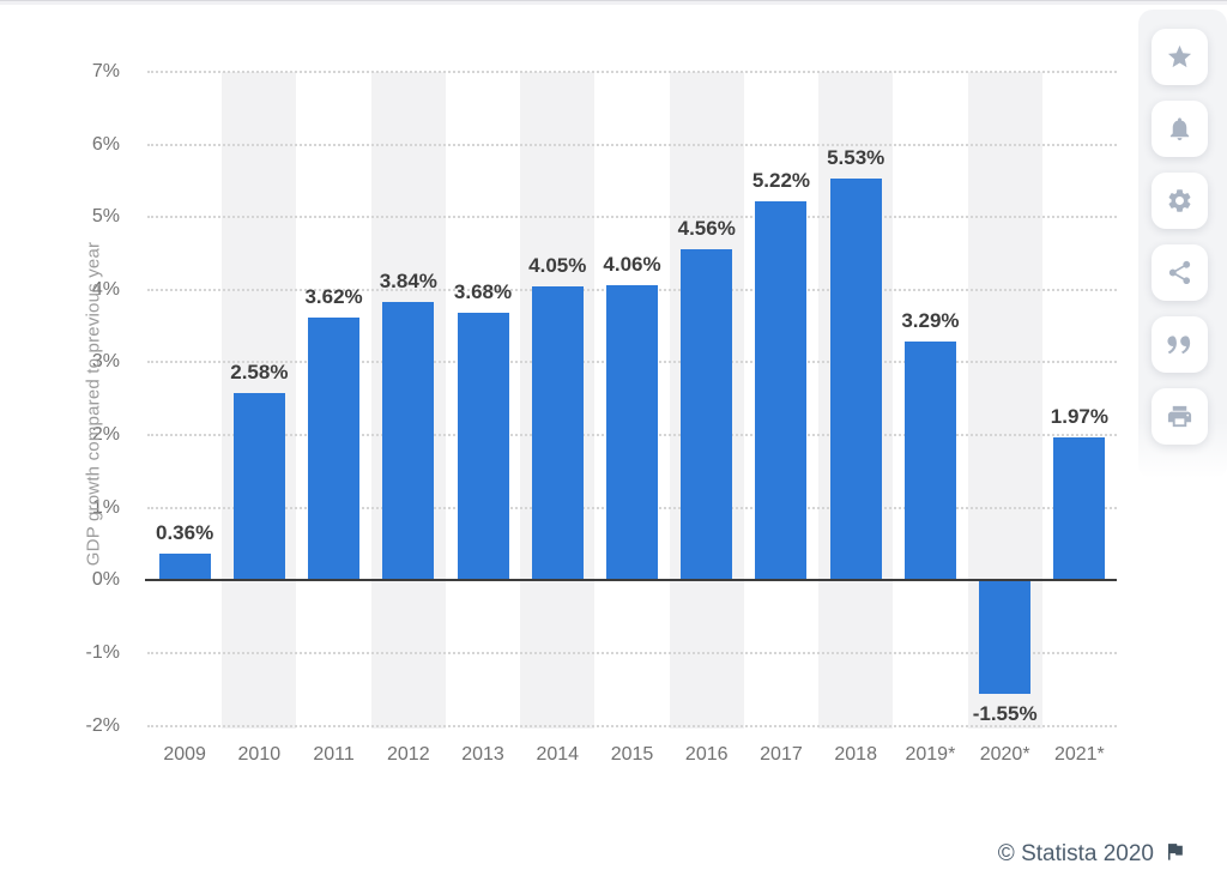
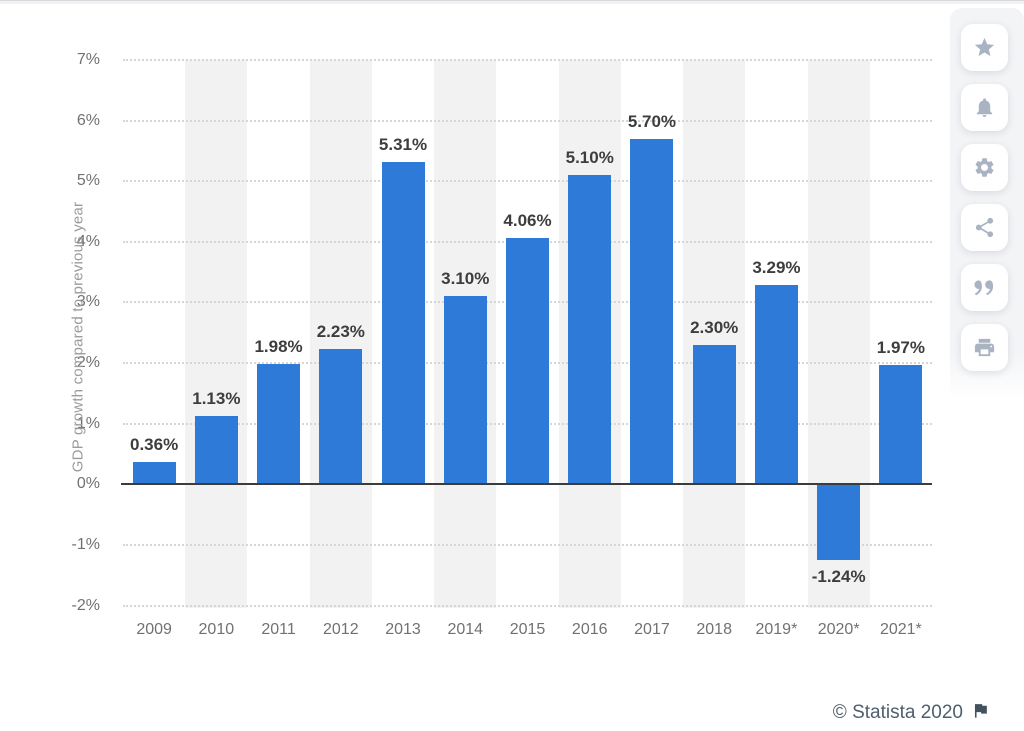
2010: 2.58% -> 1.13%
2011: 3.62% -> 1.98%
2012: 3.84% -> 2.23%
2013: 3.68% -> 5.31%
2014: 4.05% -> 3.10%
2016: 4.56% -> 5.10%
2017: 5.22% -> 5.70%
2018: 5.53% -> 2.30%
2020*: -1.55% -> -1.24%
